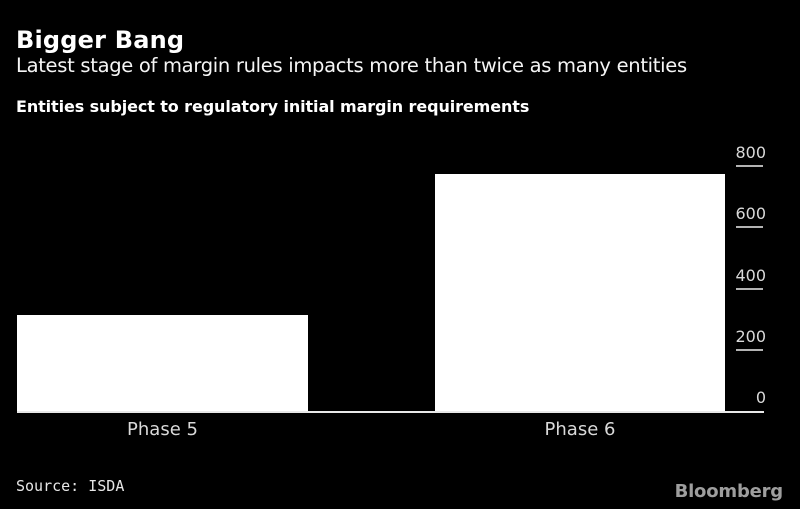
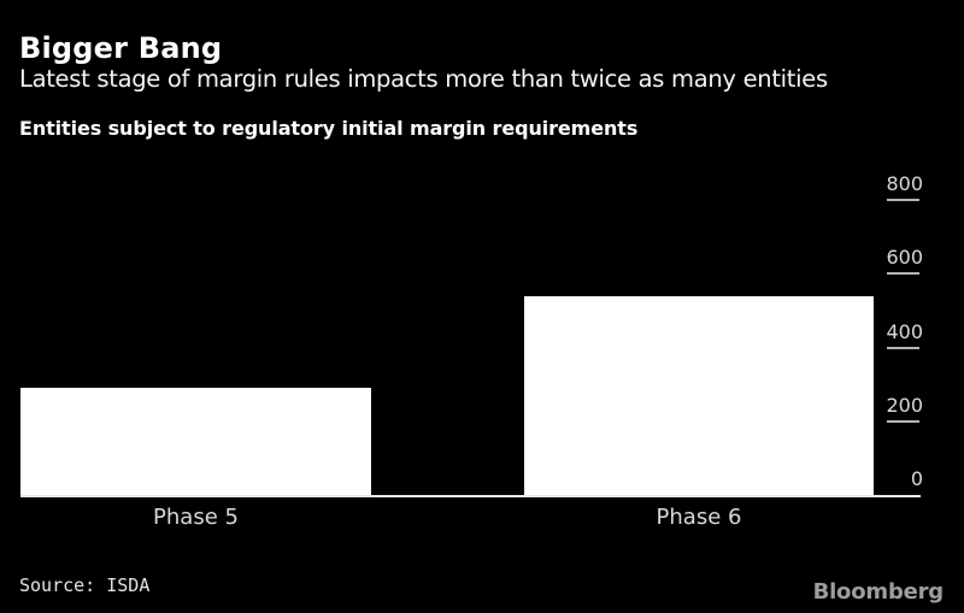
Phase 5: 310 -> 290
Phase 6: 780 -> 540
